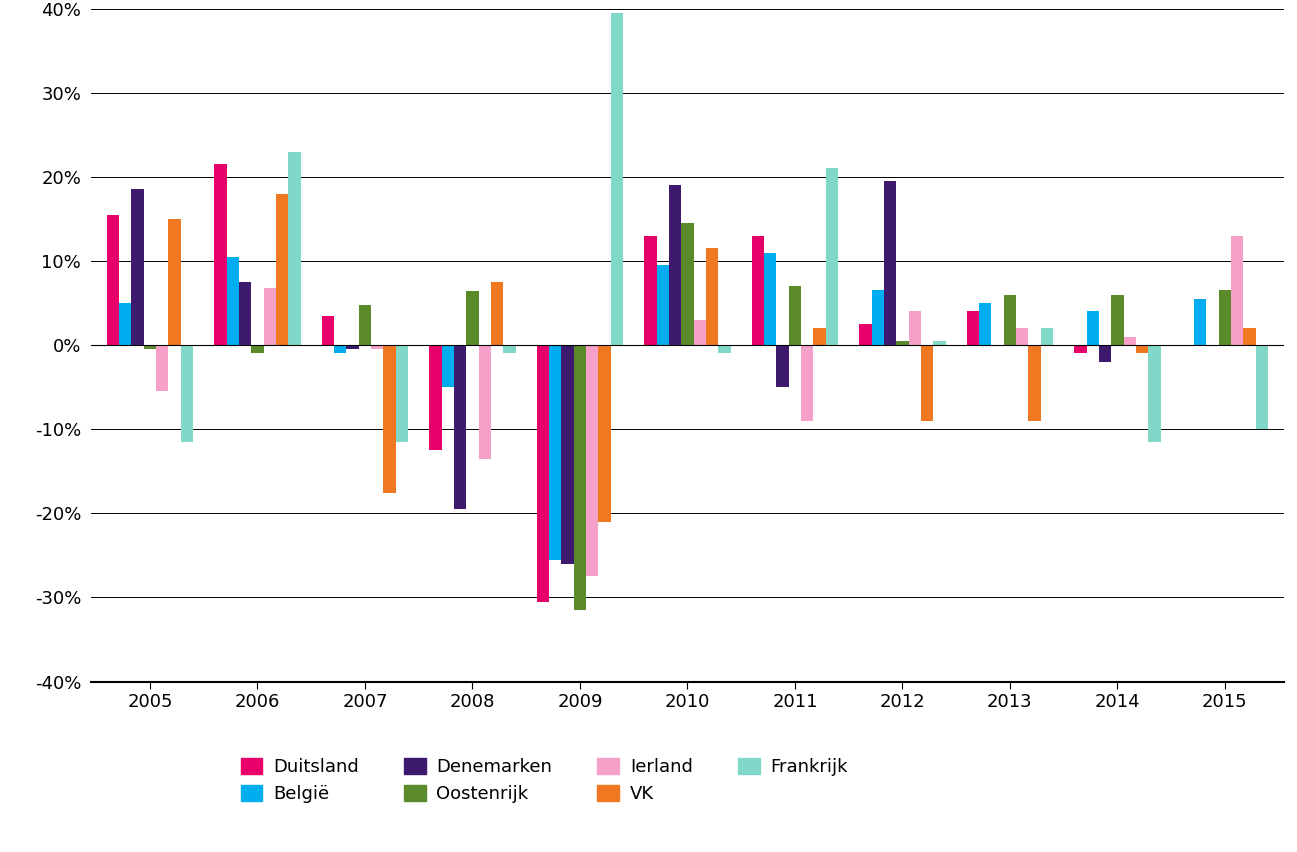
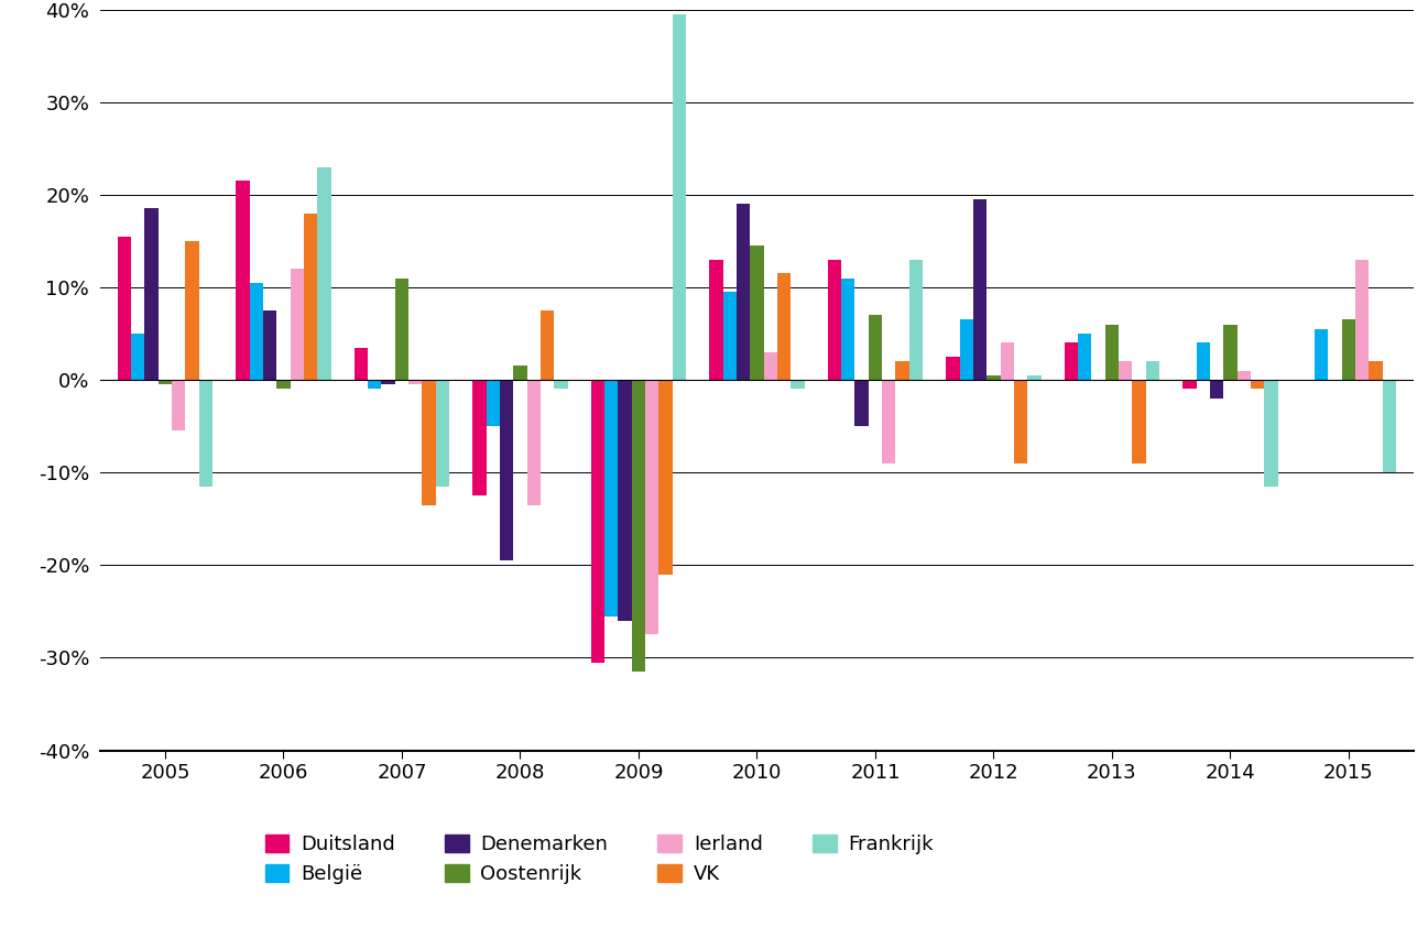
Ierland/2006: 6.8% -> 12.0%
Oostenrijk/2007: 4.8% -> 11.0%
VK/2007: -17.6% -> -13.5%
Oostenrijk/2008: 6.4% -> 1.5%
Frankrijk/2011: 21.0% -> 13.0%
